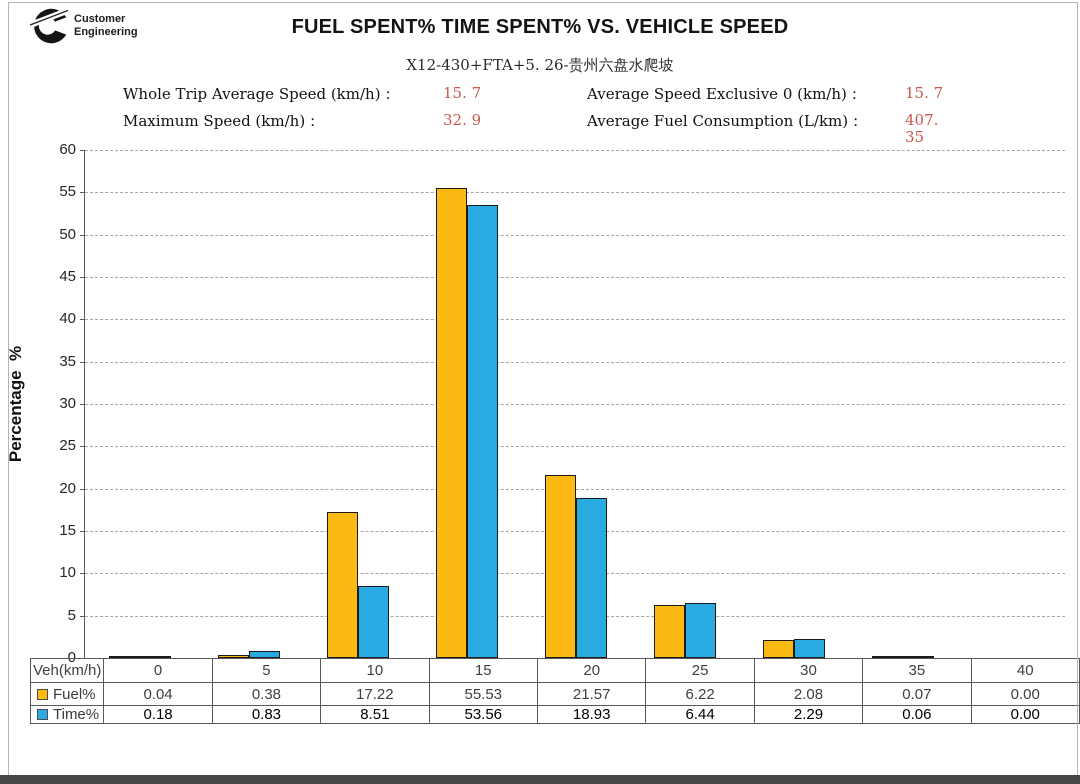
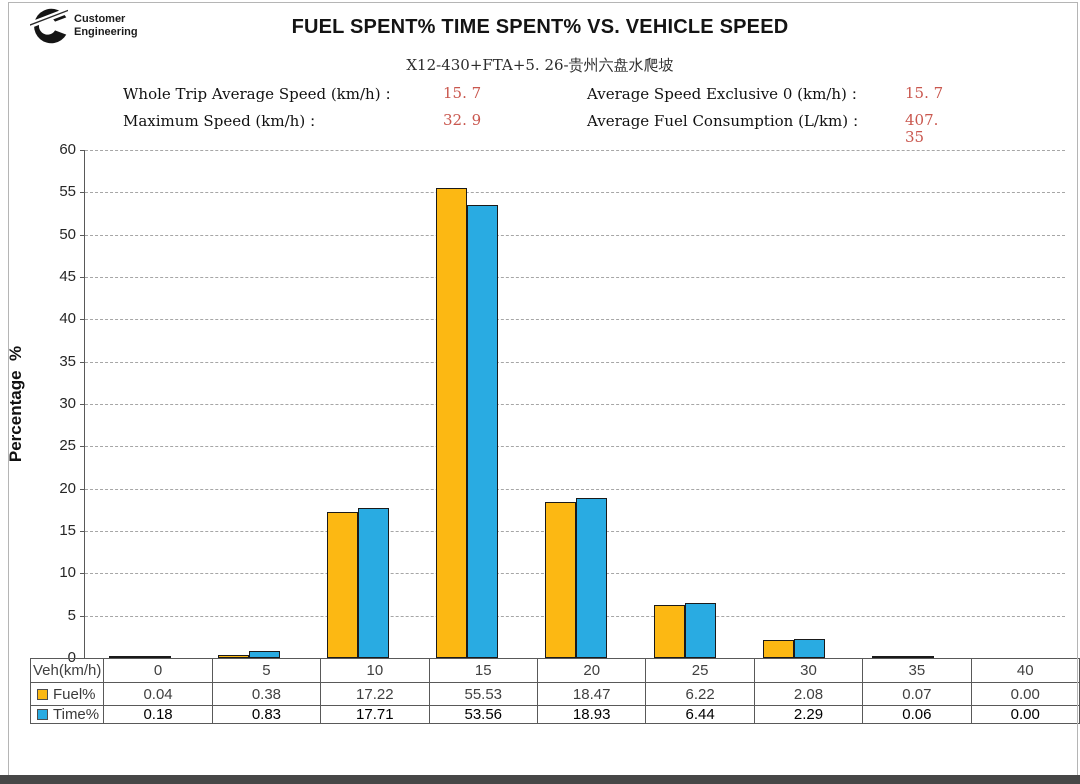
Time%/10: 8.51 -> 17.71
Fuel%/20: 21.57 -> 18.47
